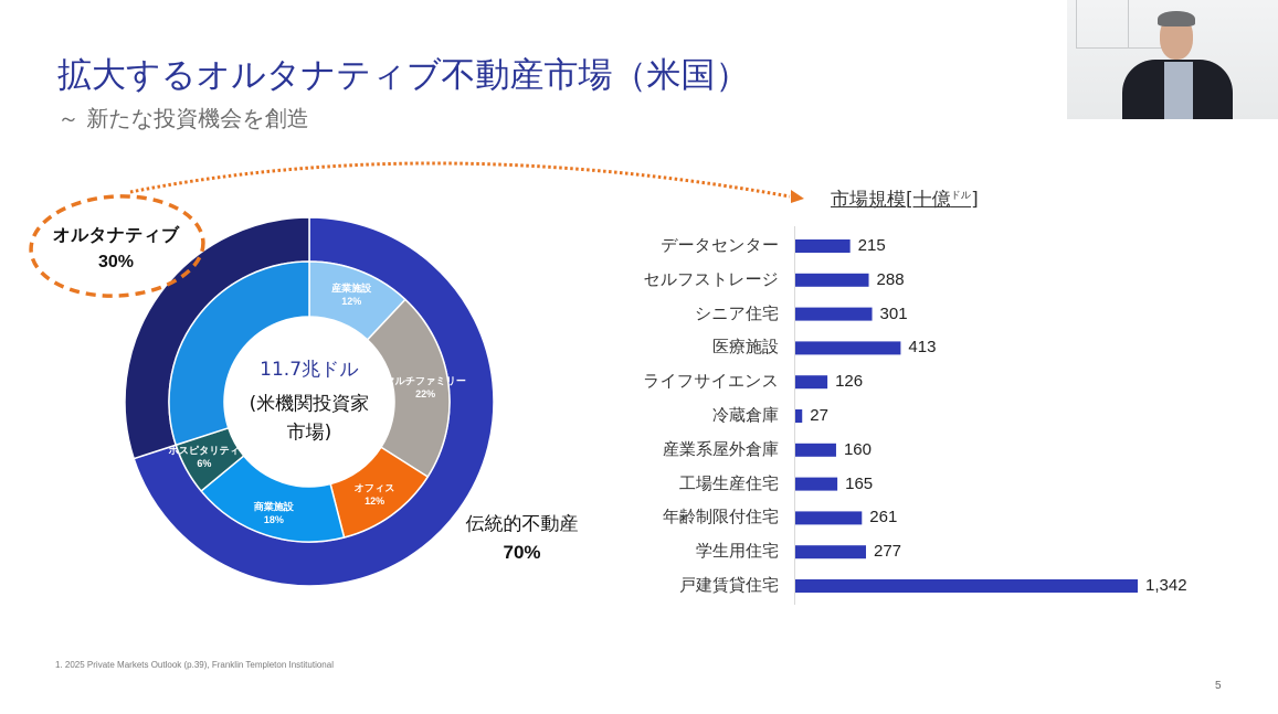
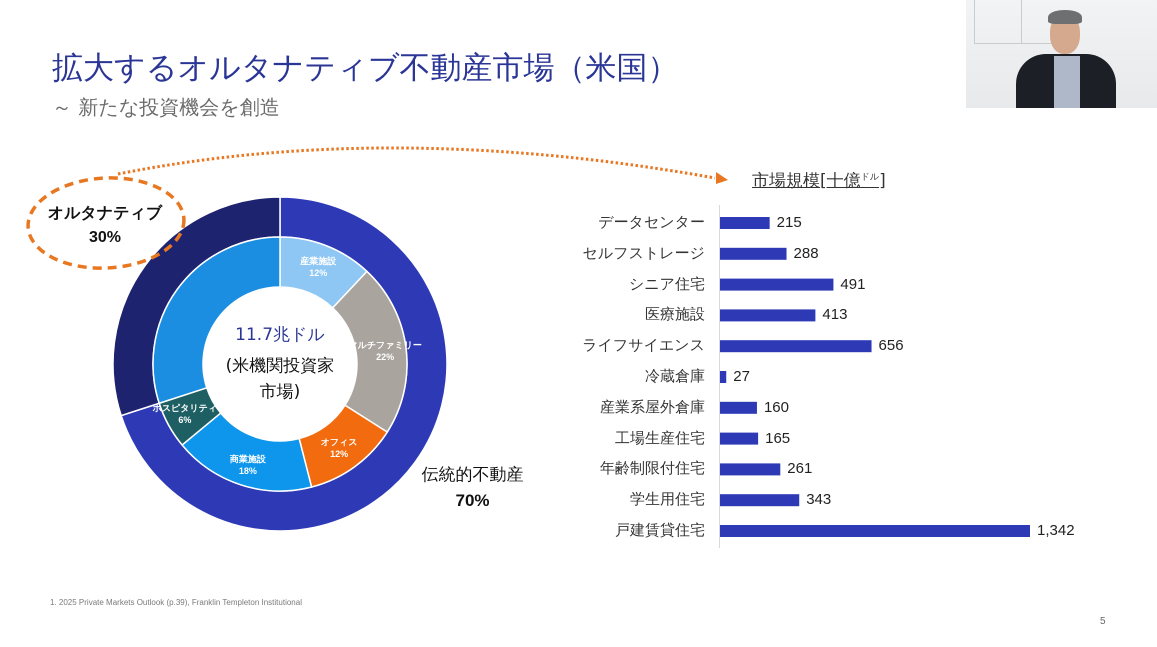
市場規模[十億ドル]/シニア住宅: 301 -> 491
市場規模[十億ドル]/ライフサイエンス: 126 -> 656
市場規模[十億ドル]/学生用住宅: 277 -> 343
